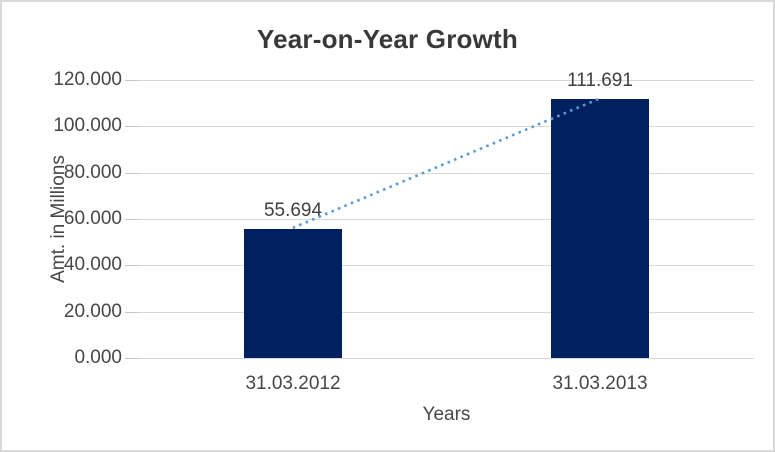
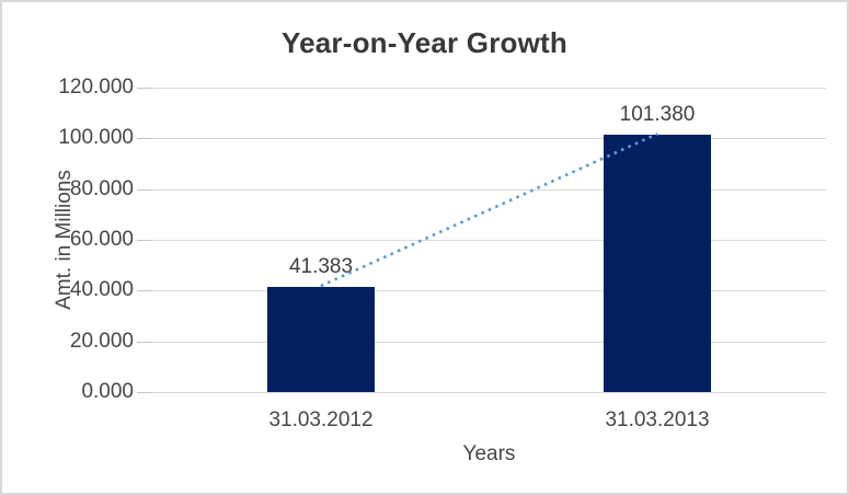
31.03.2012: 55.694 -> 41.383
31.03.2013: 111.691 -> 101.380
